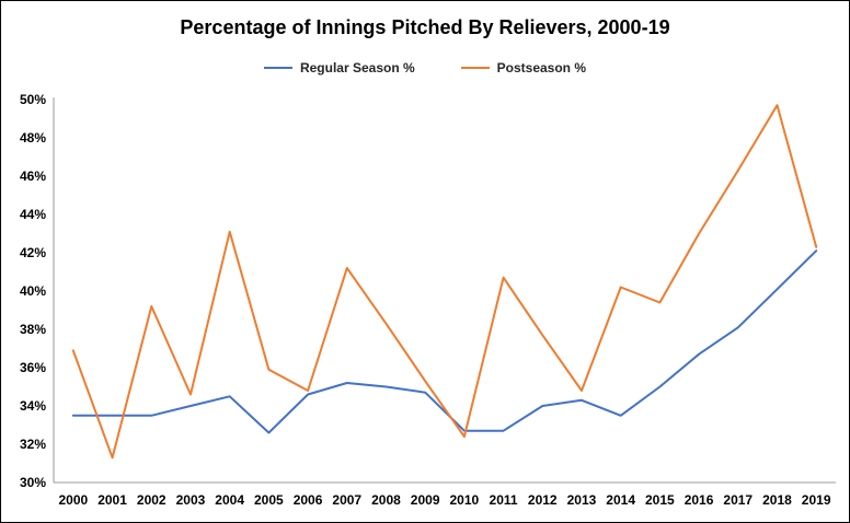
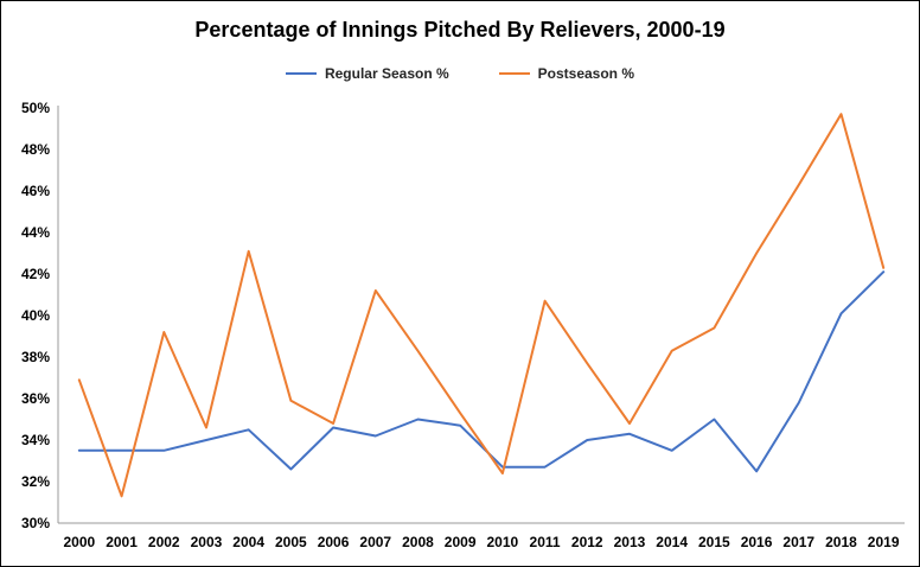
Regular Season %/2007: 35.2% -> 34.2%
Postseason %/2014: 40.2% -> 38.3%
Regular Season %/2016: 36.7% -> 32.5%
Regular Season %/2017: 38.1% -> 35.8%
